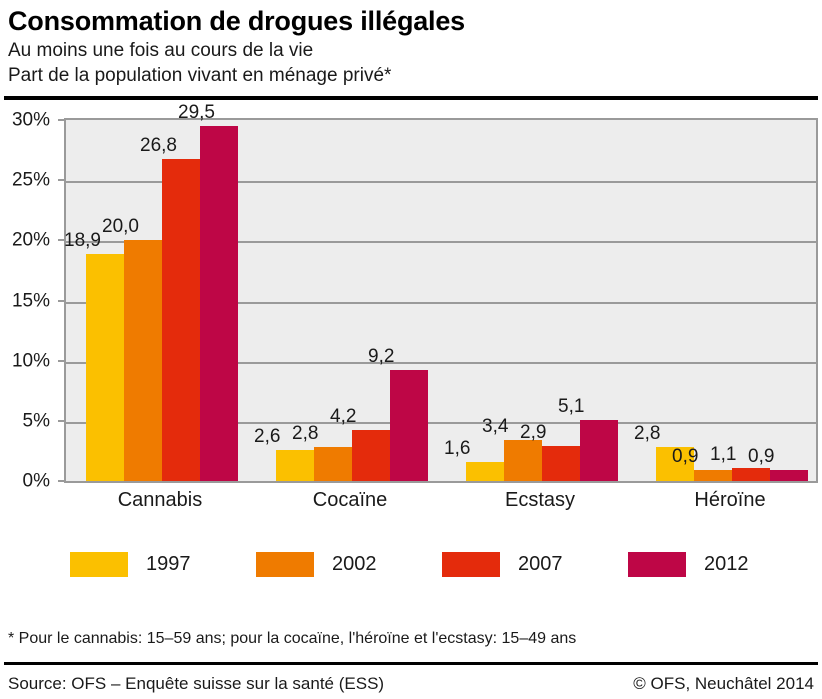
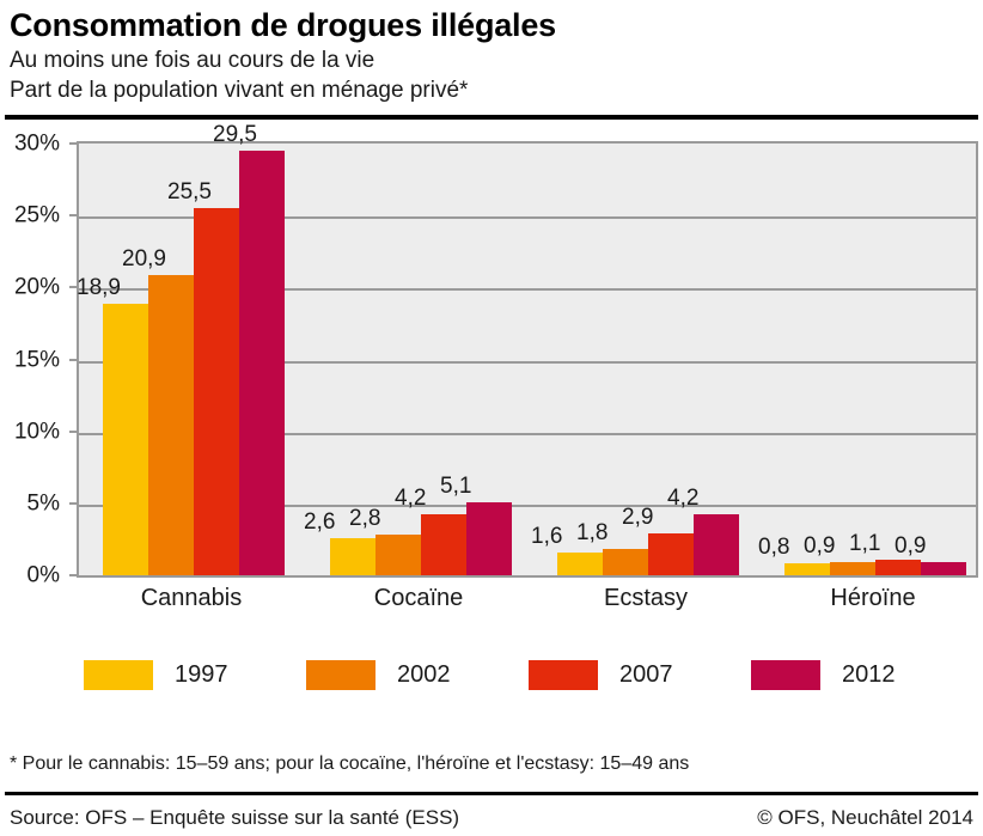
2002/Cannabis: 20,0 -> 20,9
2007/Cannabis: 26,8 -> 25,5
2012/Cocaïne: 9,2 -> 5,1
2002/Ecstasy: 3,4 -> 1,8
2012/Ecstasy: 5,1 -> 4,2
1997/Héroïne: 2,8 -> 0,8
